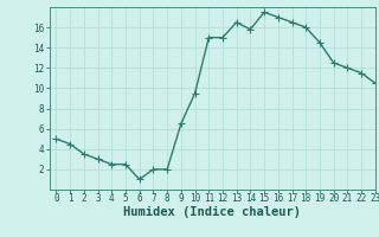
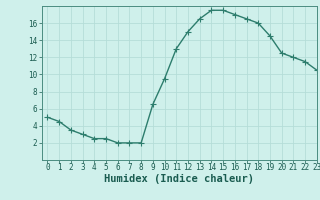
6: 1.0 -> 2.0
11: 15.0 -> 13.0
14: 15.8 -> 17.5
